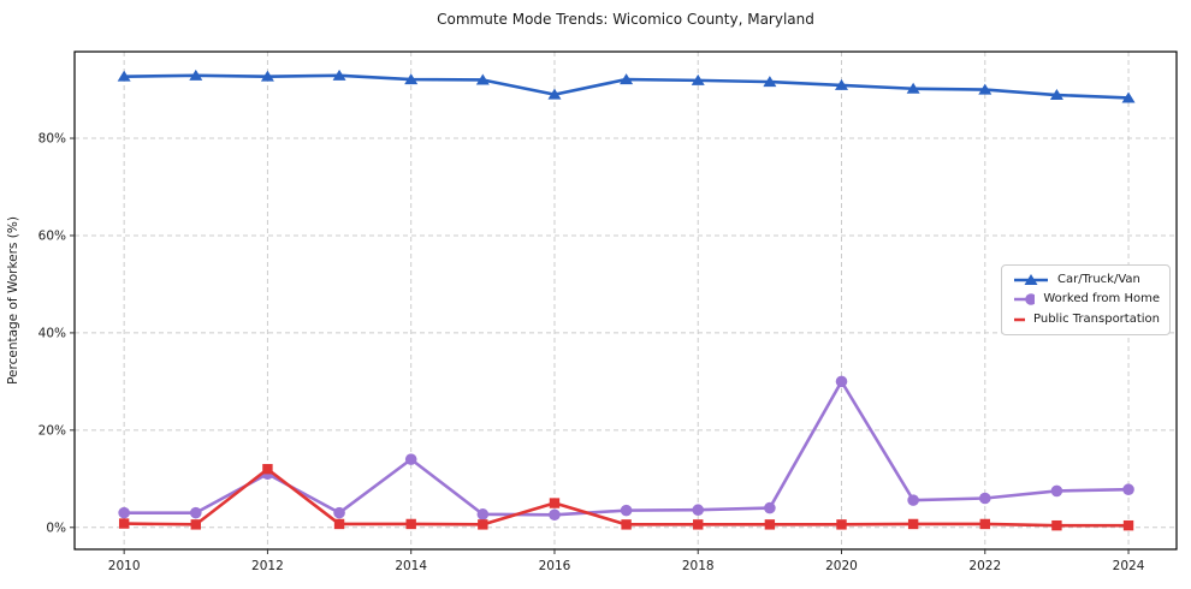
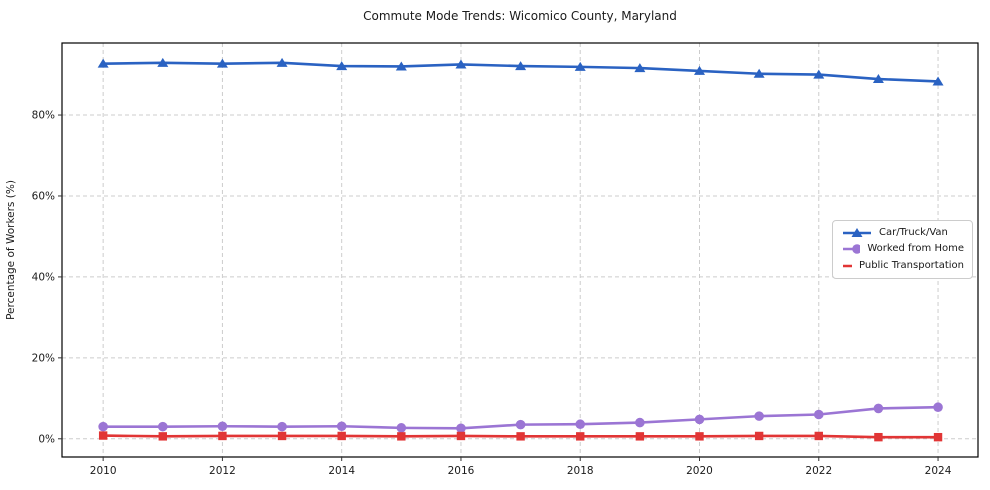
Worked from Home/2012: 11% -> 3%
Public Transportation/2012: 12% -> 1%
Worked from Home/2014: 14% -> 3%
Car/Truck/Van/2016: 89% -> 92%
Public Transportation/2016: 5% -> 1%
Worked from Home/2020: 30% -> 5%
